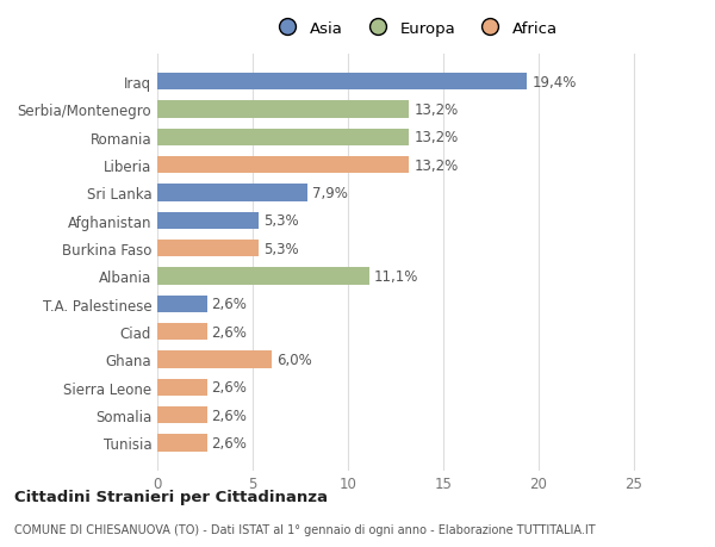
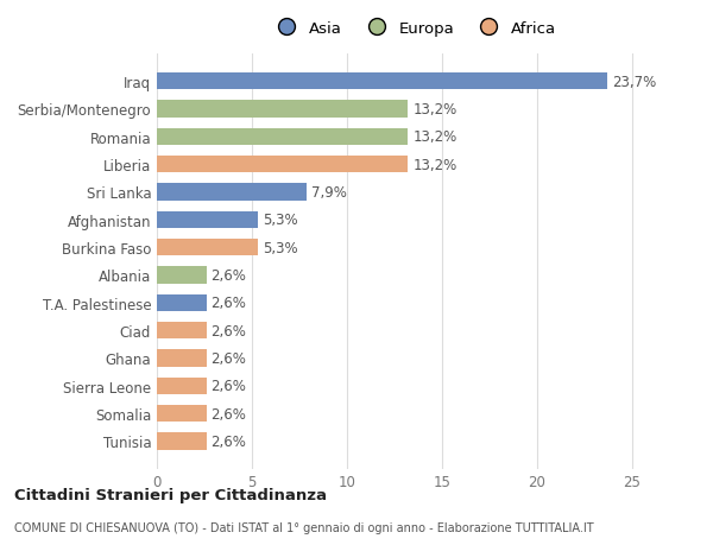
Iraq: 19,4% -> 23,7%
Albania: 11,1% -> 2,6%
Ghana: 6,0% -> 2,6%
